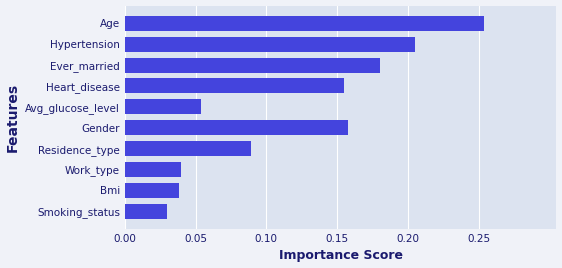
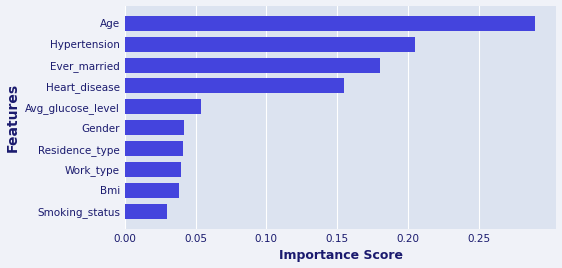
Age: 0.254 -> 0.290
Gender: 0.158 -> 0.042
Residence_type: 0.089 -> 0.041
